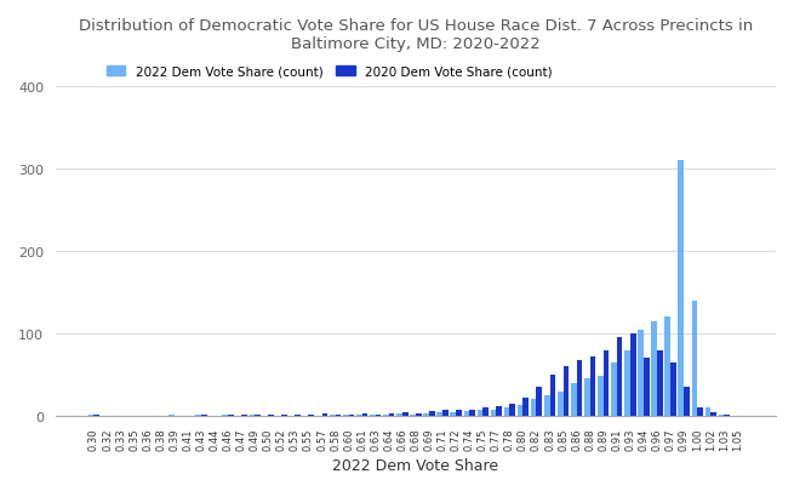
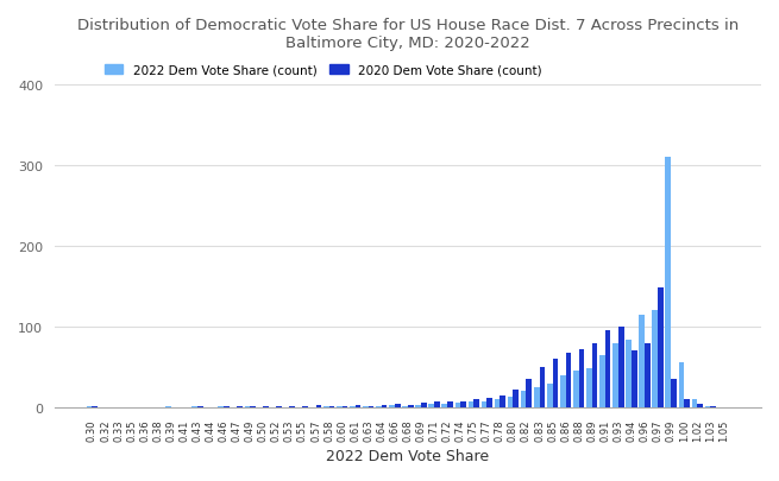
2022 Dem Vote Share (count)/0.94: 105 -> 84
2020 Dem Vote Share (count)/0.97: 65 -> 148
2022 Dem Vote Share (count)/1.00: 140 -> 56
